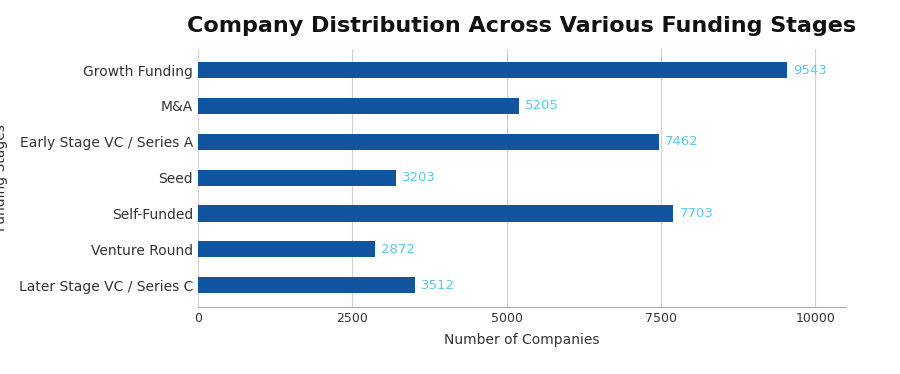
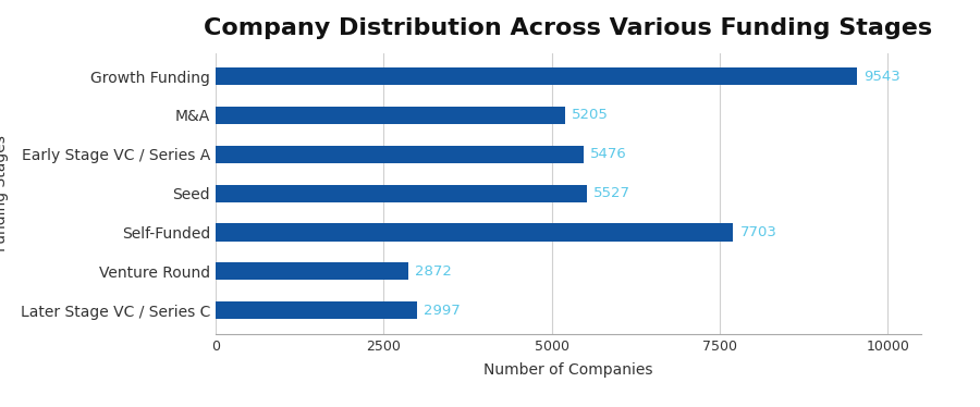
Early Stage VC / Series A: 7462 -> 5476
Seed: 3203 -> 5527
Later Stage VC / Series C: 3512 -> 2997
